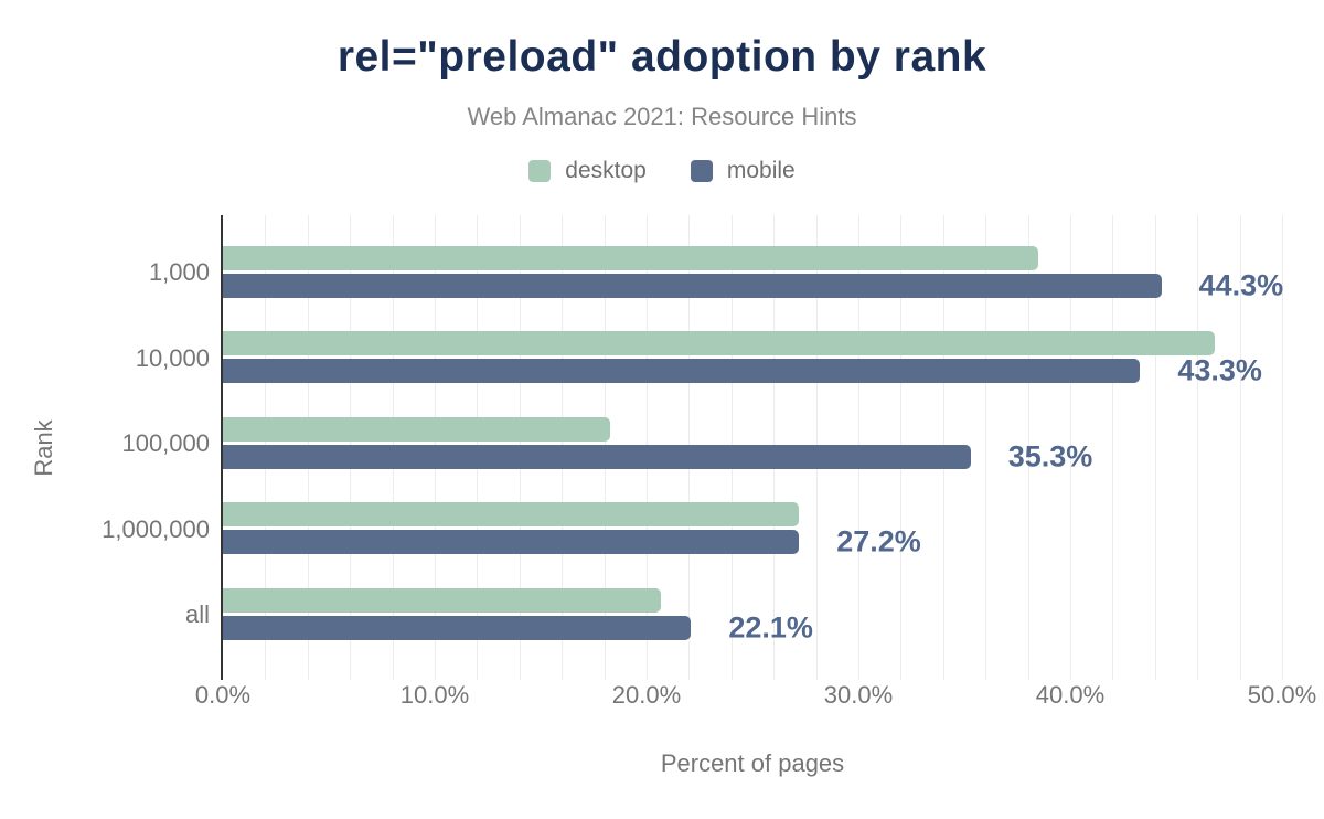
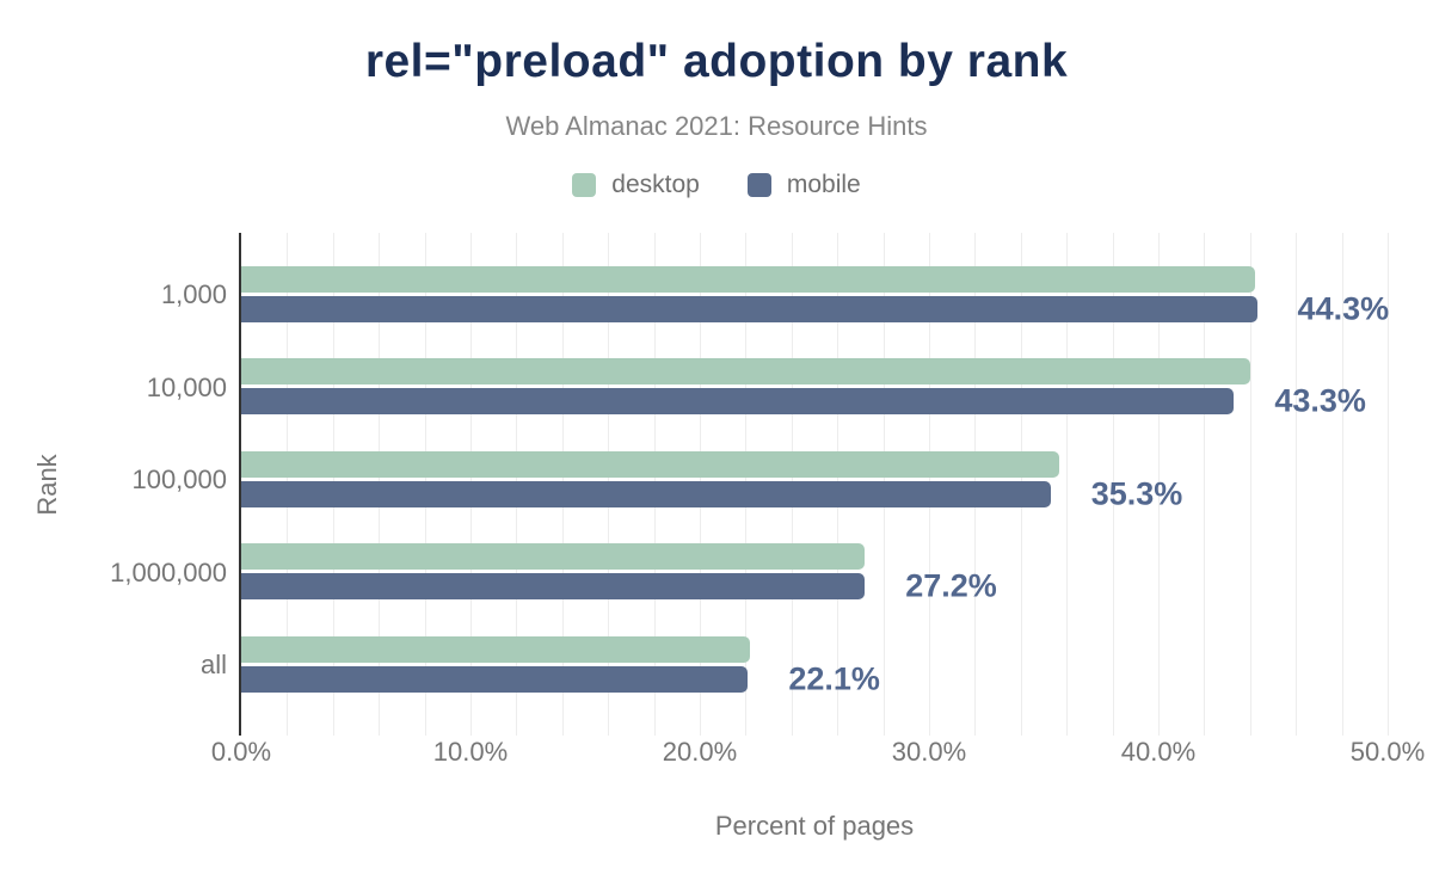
desktop/1,000: 38.5% -> 44.2%
desktop/10,000: 46.8% -> 44.0%
desktop/100,000: 18.3% -> 35.7%
desktop/all: 20.7% -> 22.2%
